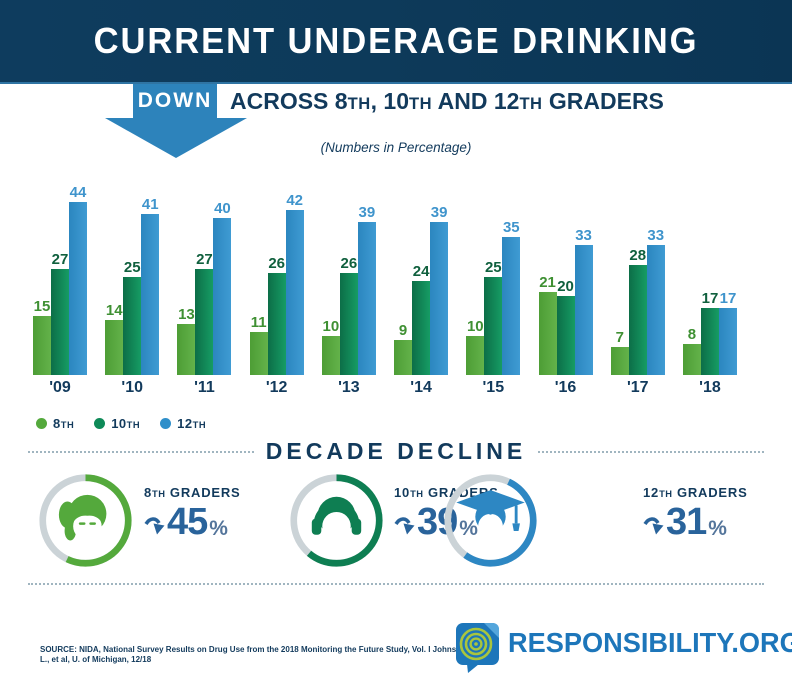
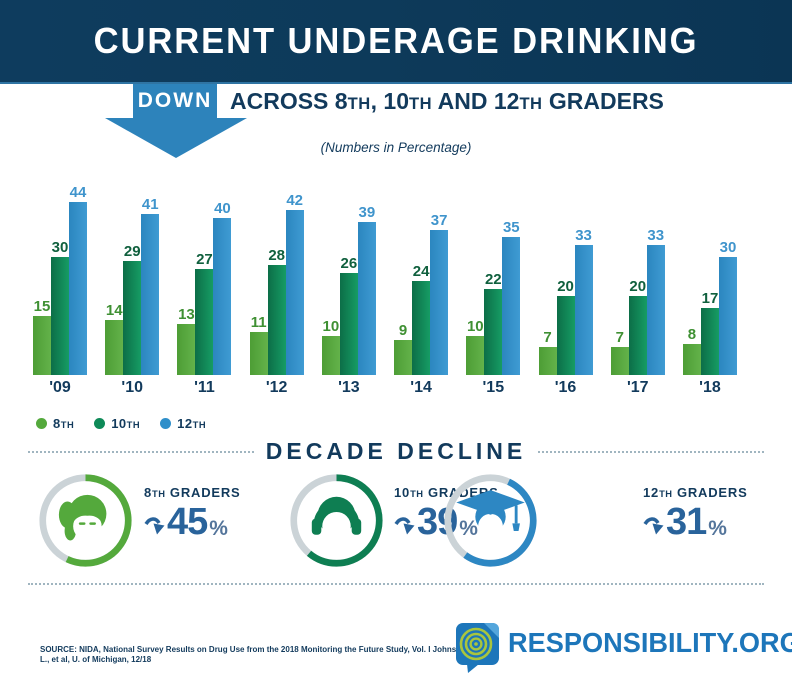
10TH/'09: 27 -> 30
10TH/'10: 25 -> 29
10TH/'12: 26 -> 28
12TH/'14: 39 -> 37
10TH/'15: 25 -> 22
8TH/'16: 21 -> 7
10TH/'17: 28 -> 20
12TH/'18: 17 -> 30
